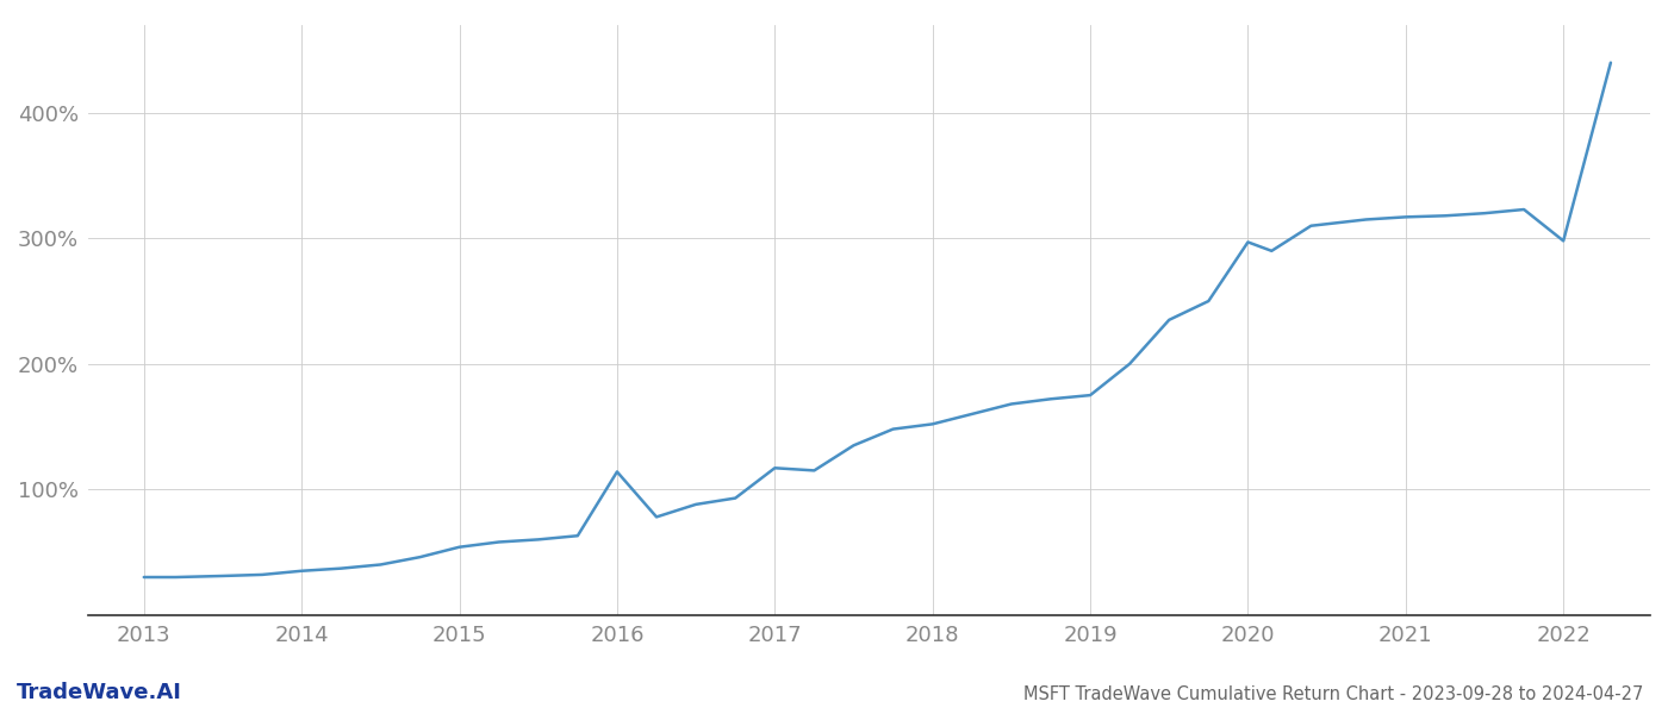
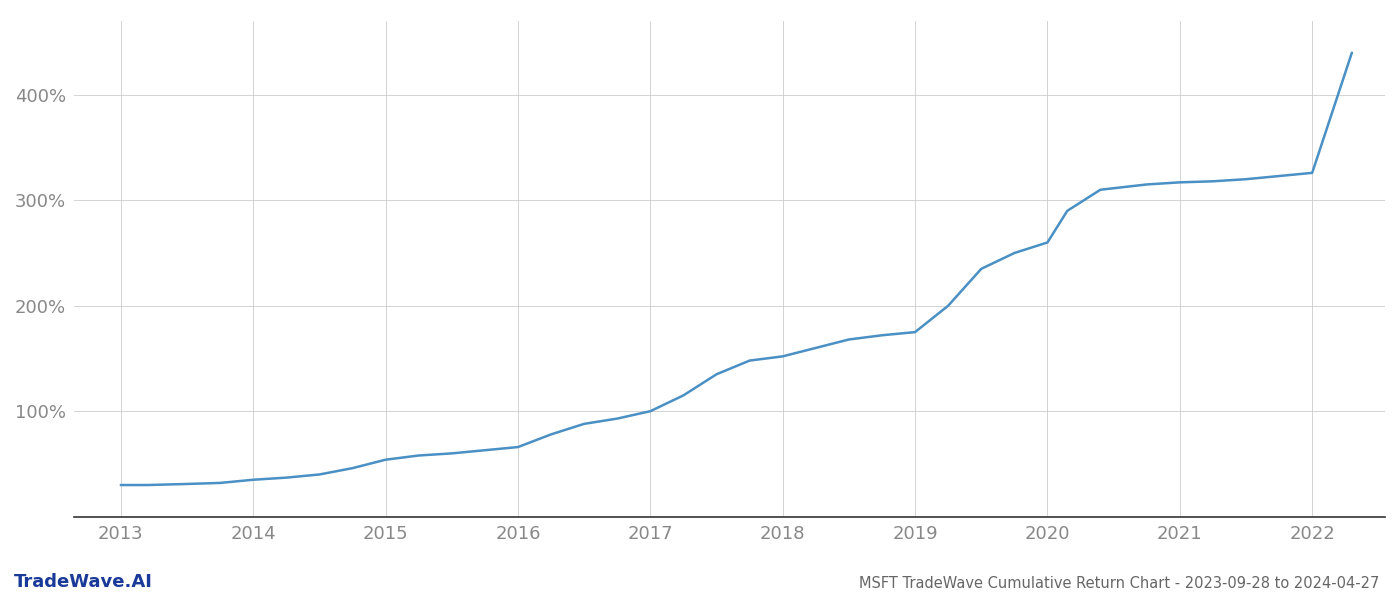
2016: 114% -> 66%
2017: 117% -> 100%
2020: 297% -> 260%
2022: 298% -> 326%
